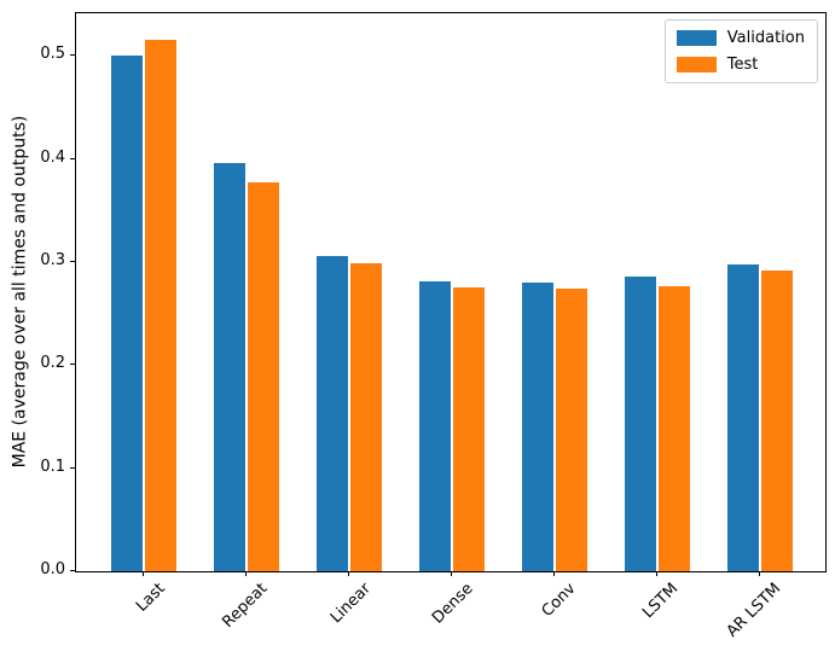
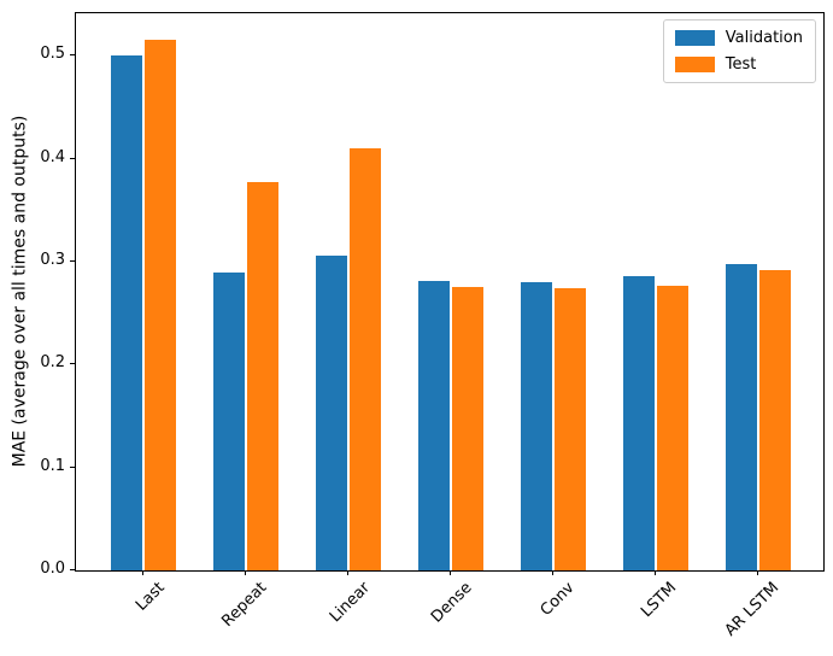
Validation/Repeat: 0.40 -> 0.29
Test/Linear: 0.30 -> 0.41
